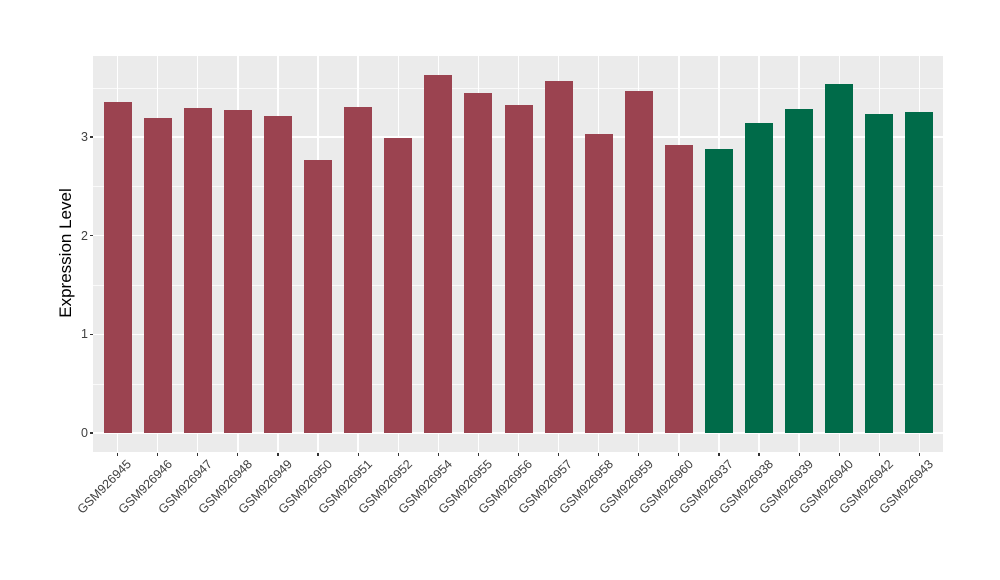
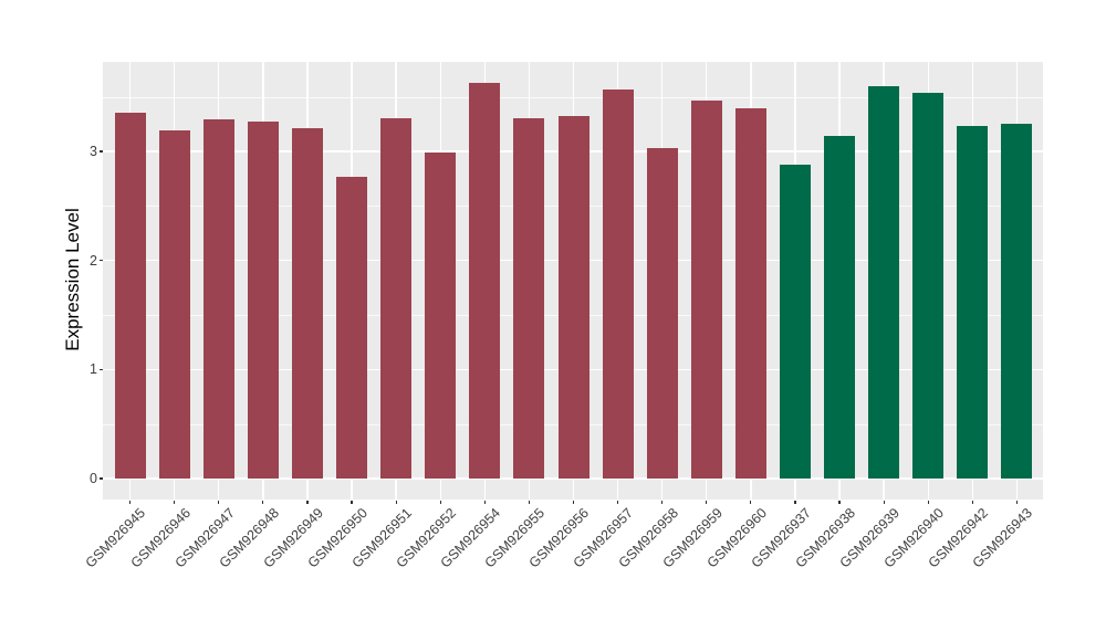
GSM926955: 3.5 -> 3.3
GSM926960: 2.9 -> 3.4
GSM926939: 3.3 -> 3.6
